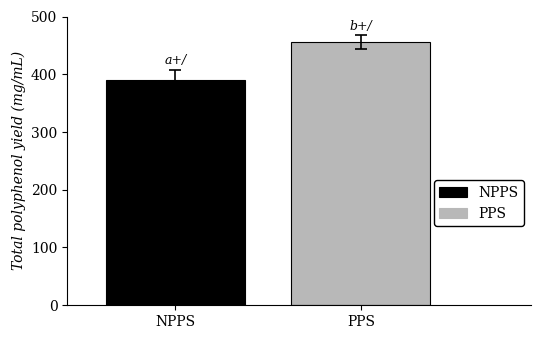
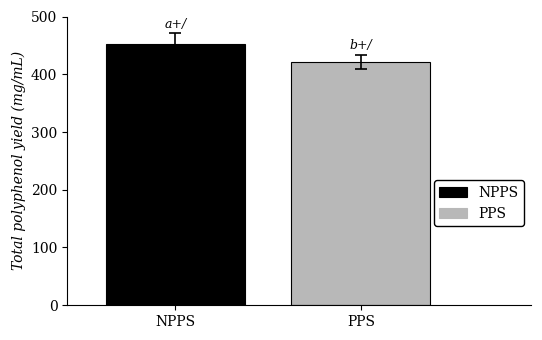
NPPS: 390 -> 453
PPS: 456 -> 422
